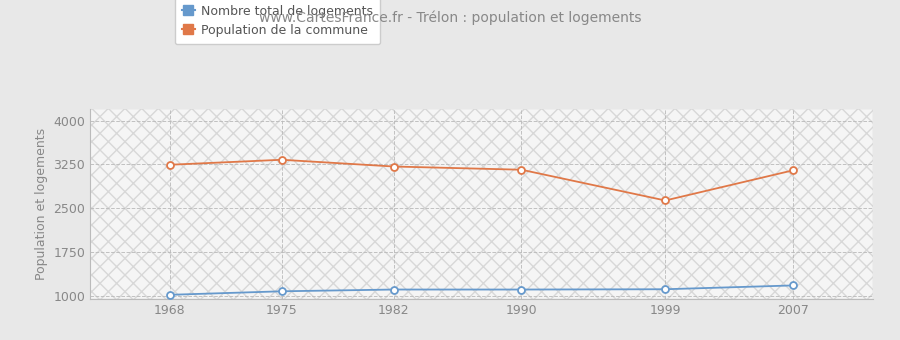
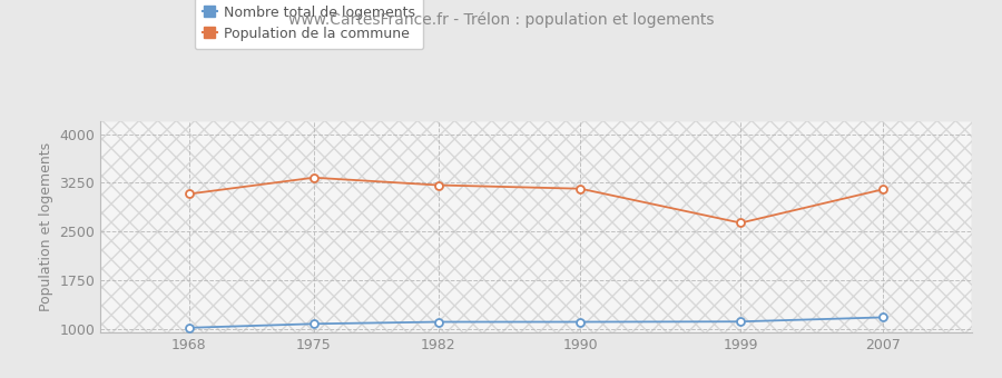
Population de la commune/1968: 3240 -> 3080
